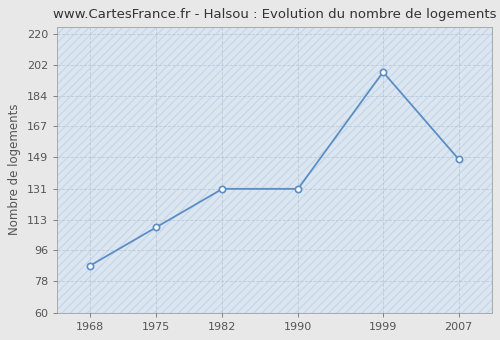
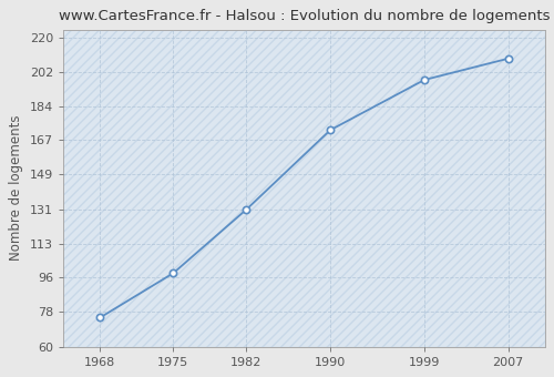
1968: 87 -> 75
1975: 109 -> 98
1990: 131 -> 172
2007: 148 -> 209
